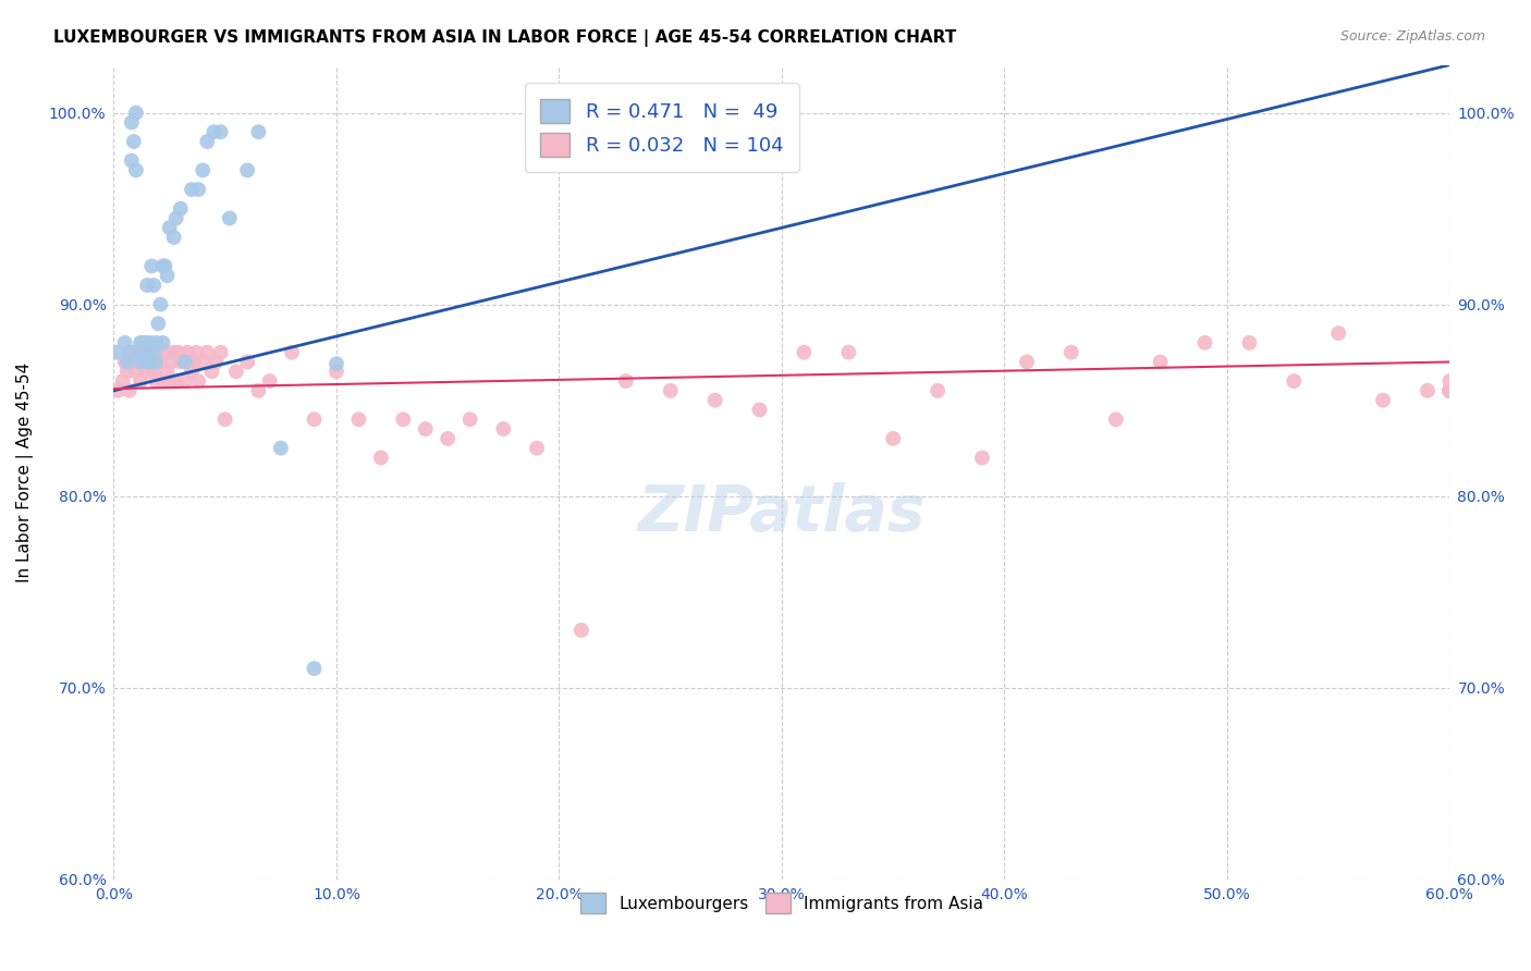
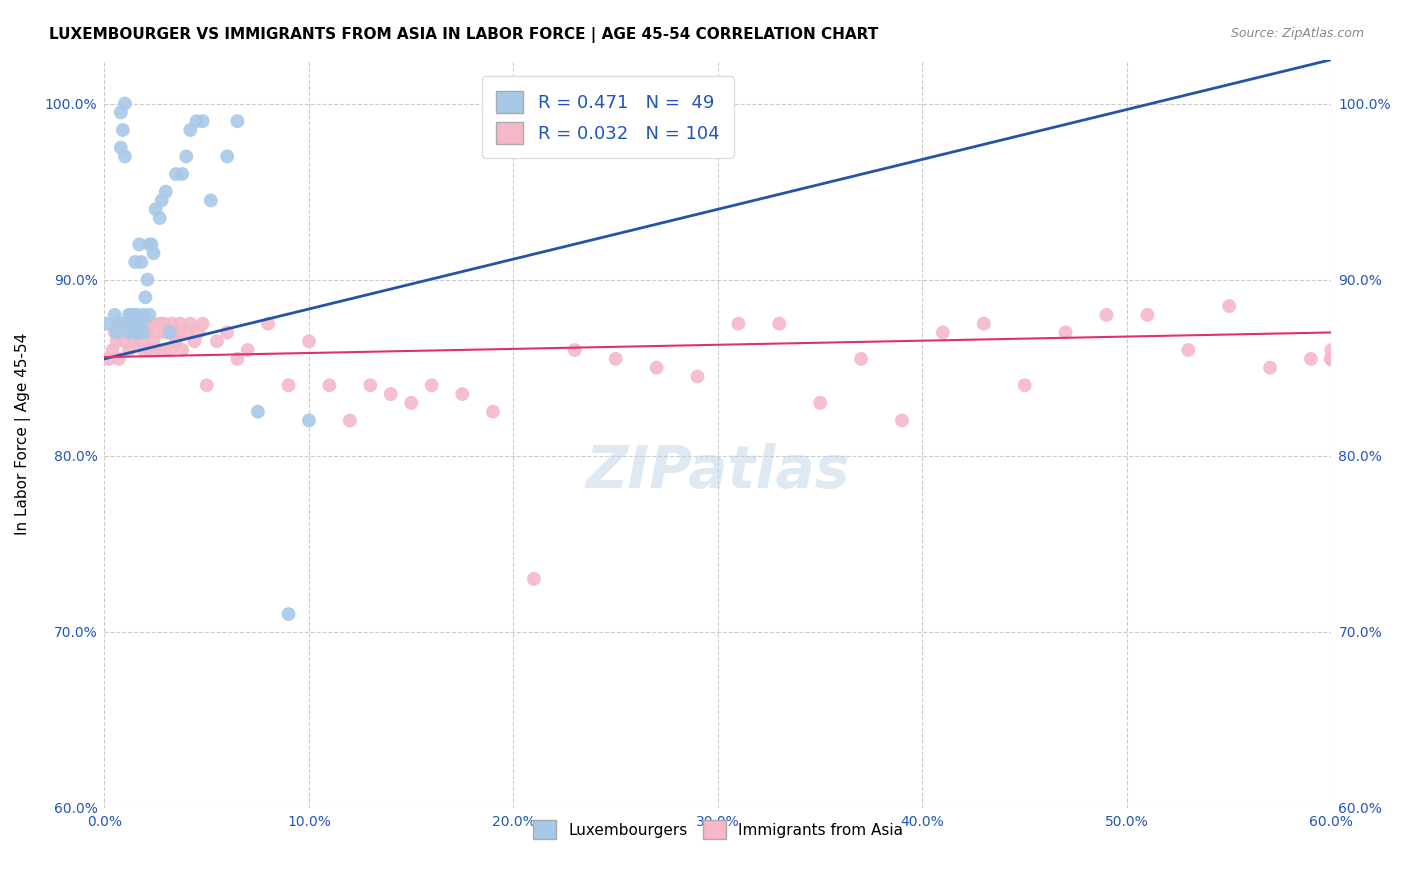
Luxembourgers/10.0%: 86.9% -> 82.0%
